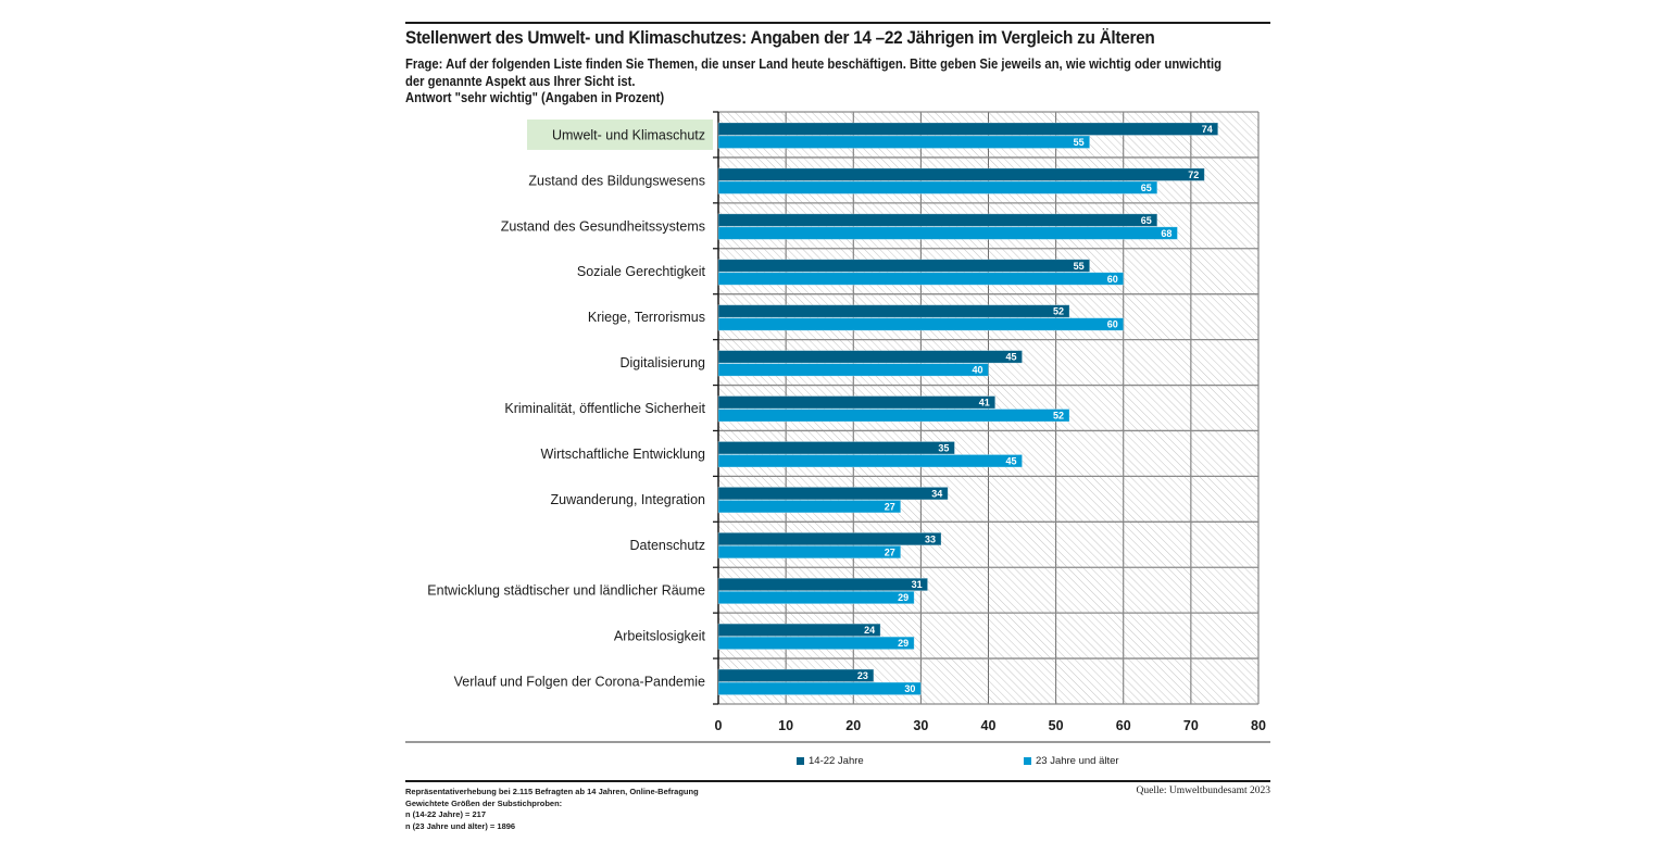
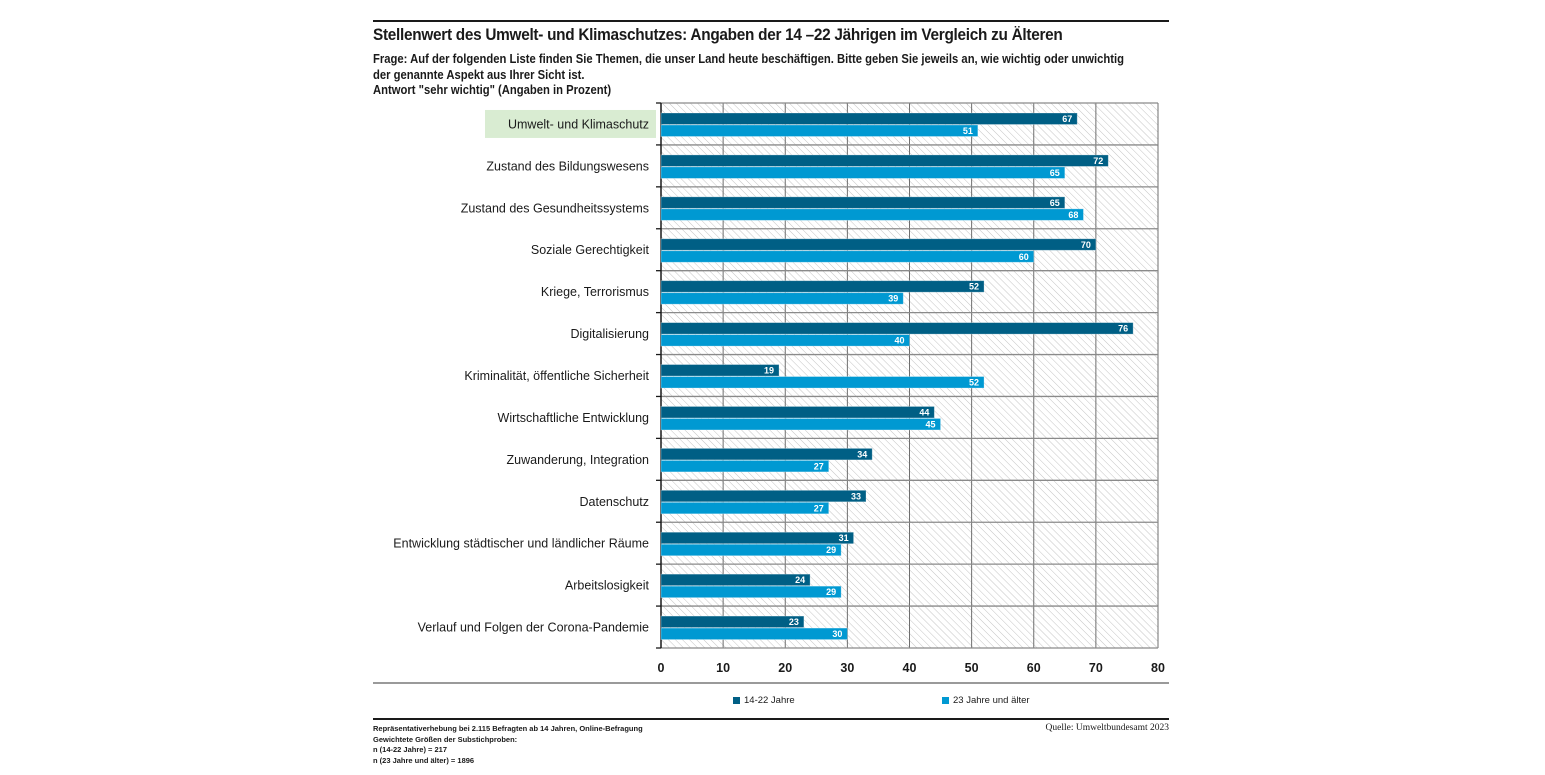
14-22 Jahre/Umwelt- und Klimaschutz: 74 -> 67
23 Jahre und älter/Umwelt- und Klimaschutz: 55 -> 51
14-22 Jahre/Soziale Gerechtigkeit: 55 -> 70
23 Jahre und älter/Kriege, Terrorismus: 60 -> 39
14-22 Jahre/Digitalisierung: 45 -> 76
14-22 Jahre/Kriminalität, öffentliche Sicherheit: 41 -> 19
14-22 Jahre/Wirtschaftliche Entwicklung: 35 -> 44
